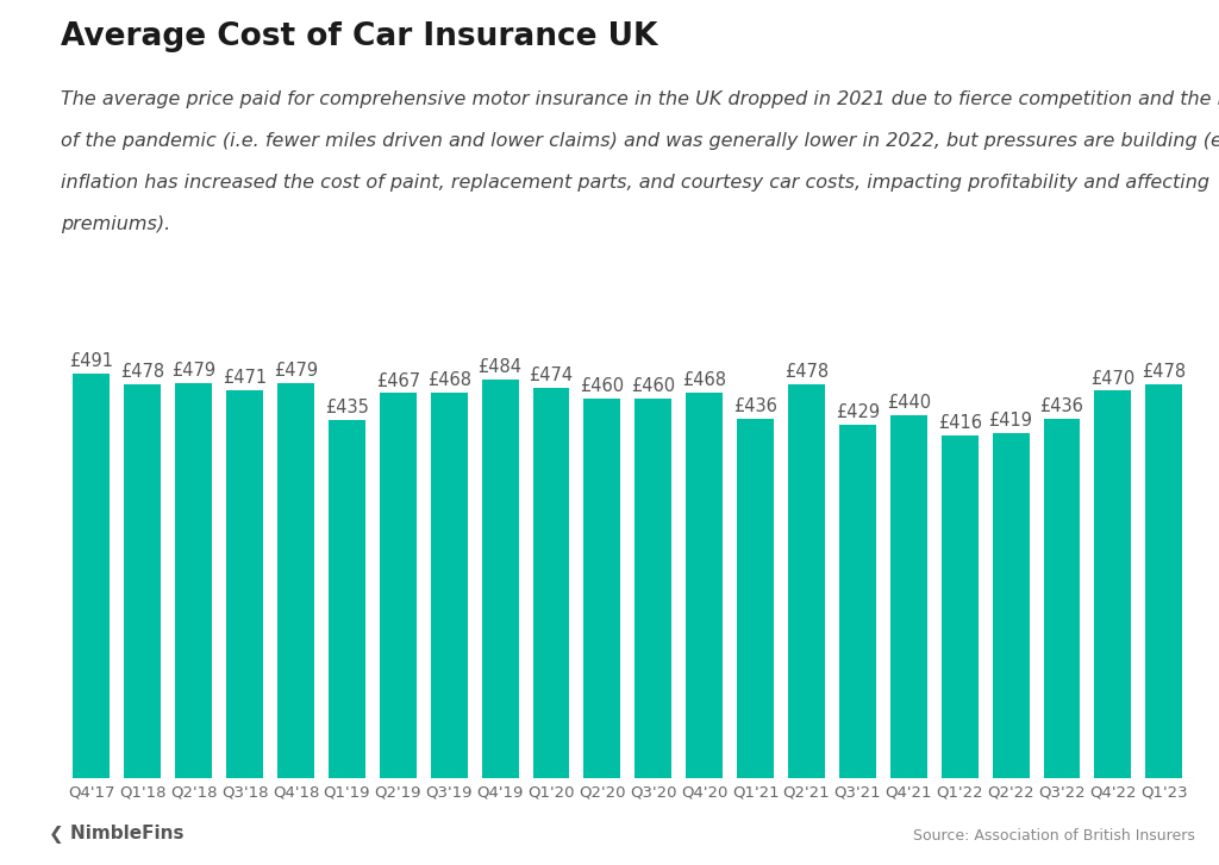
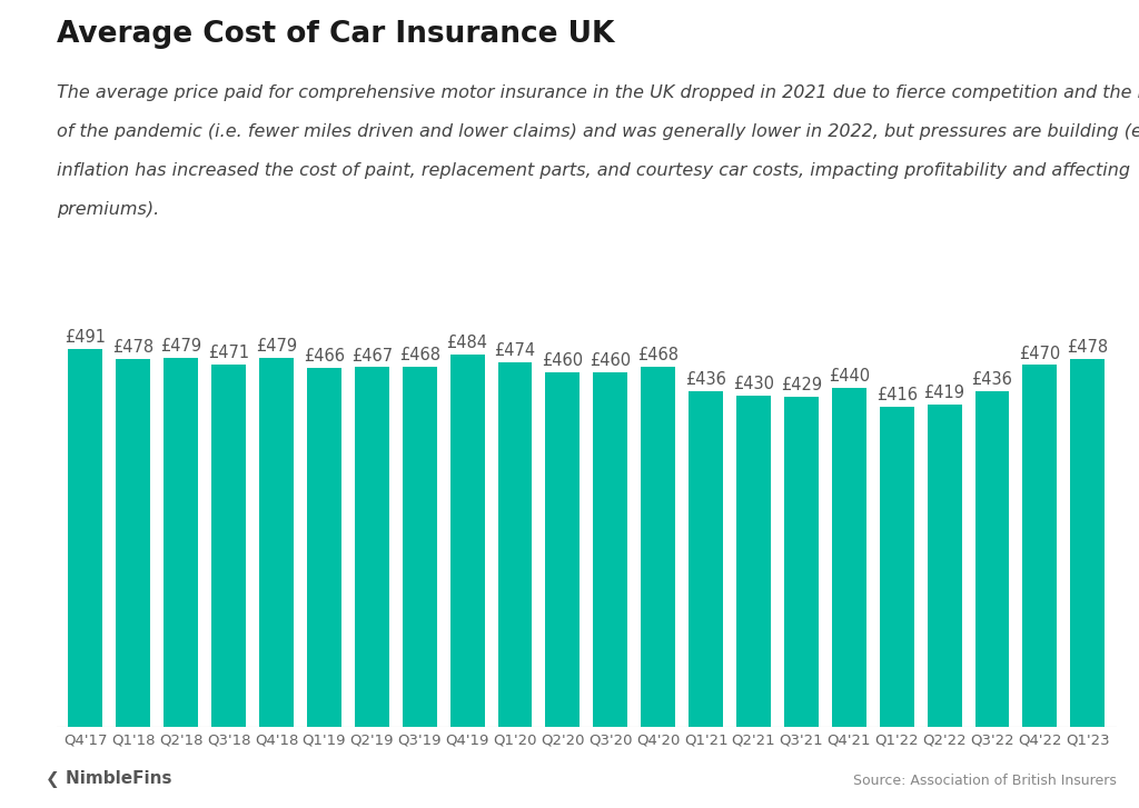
Q1'19: £435 -> £466
Q2'21: £478 -> £430
